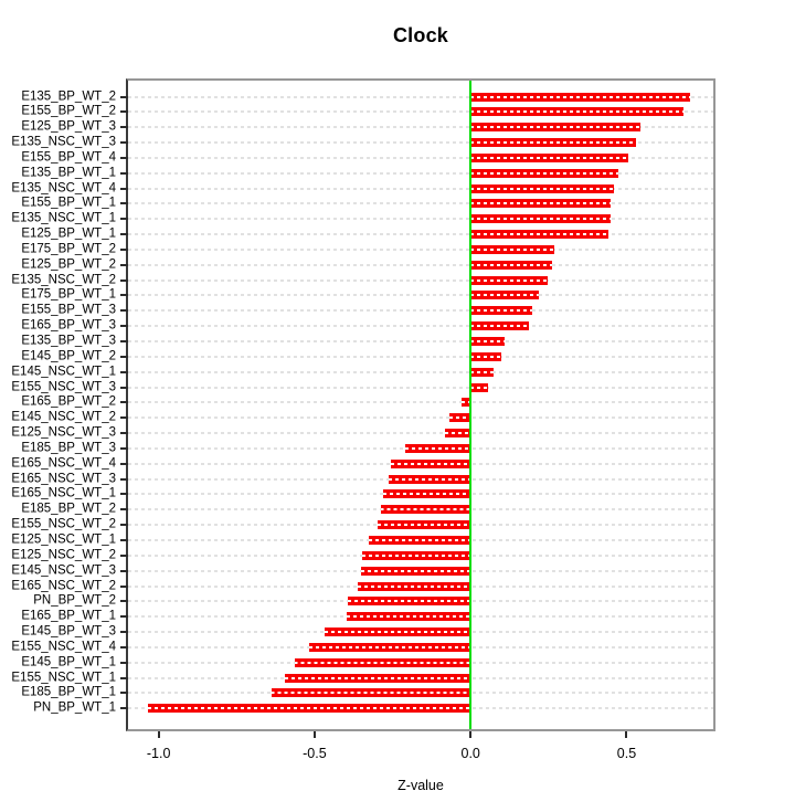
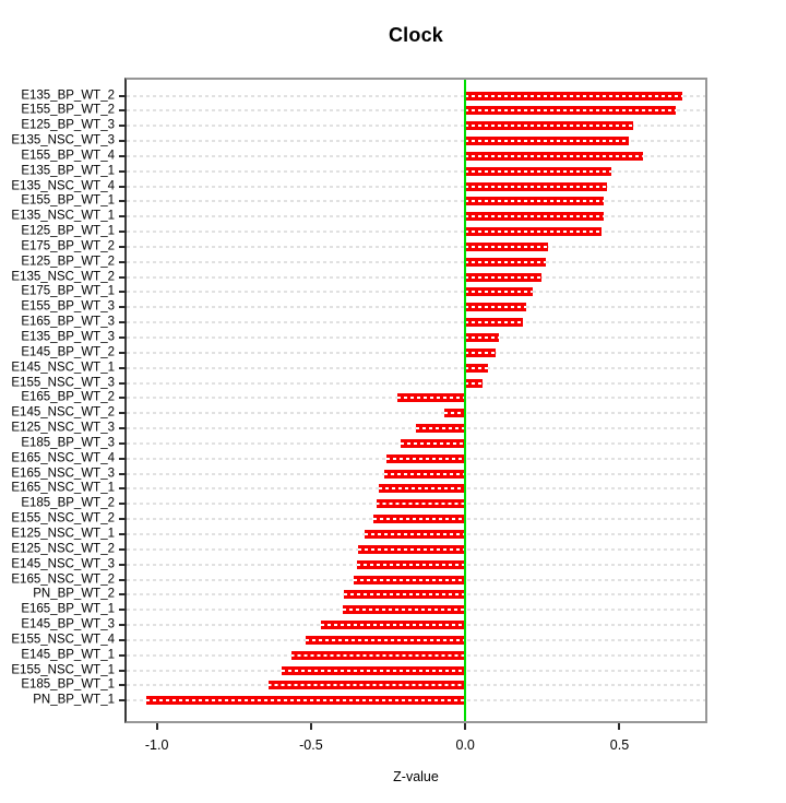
E155_BP_WT_4: 0.51 -> 0.58
E165_BP_WT_2: -0.03 -> -0.22
E125_NSC_WT_3: -0.08 -> -0.16
